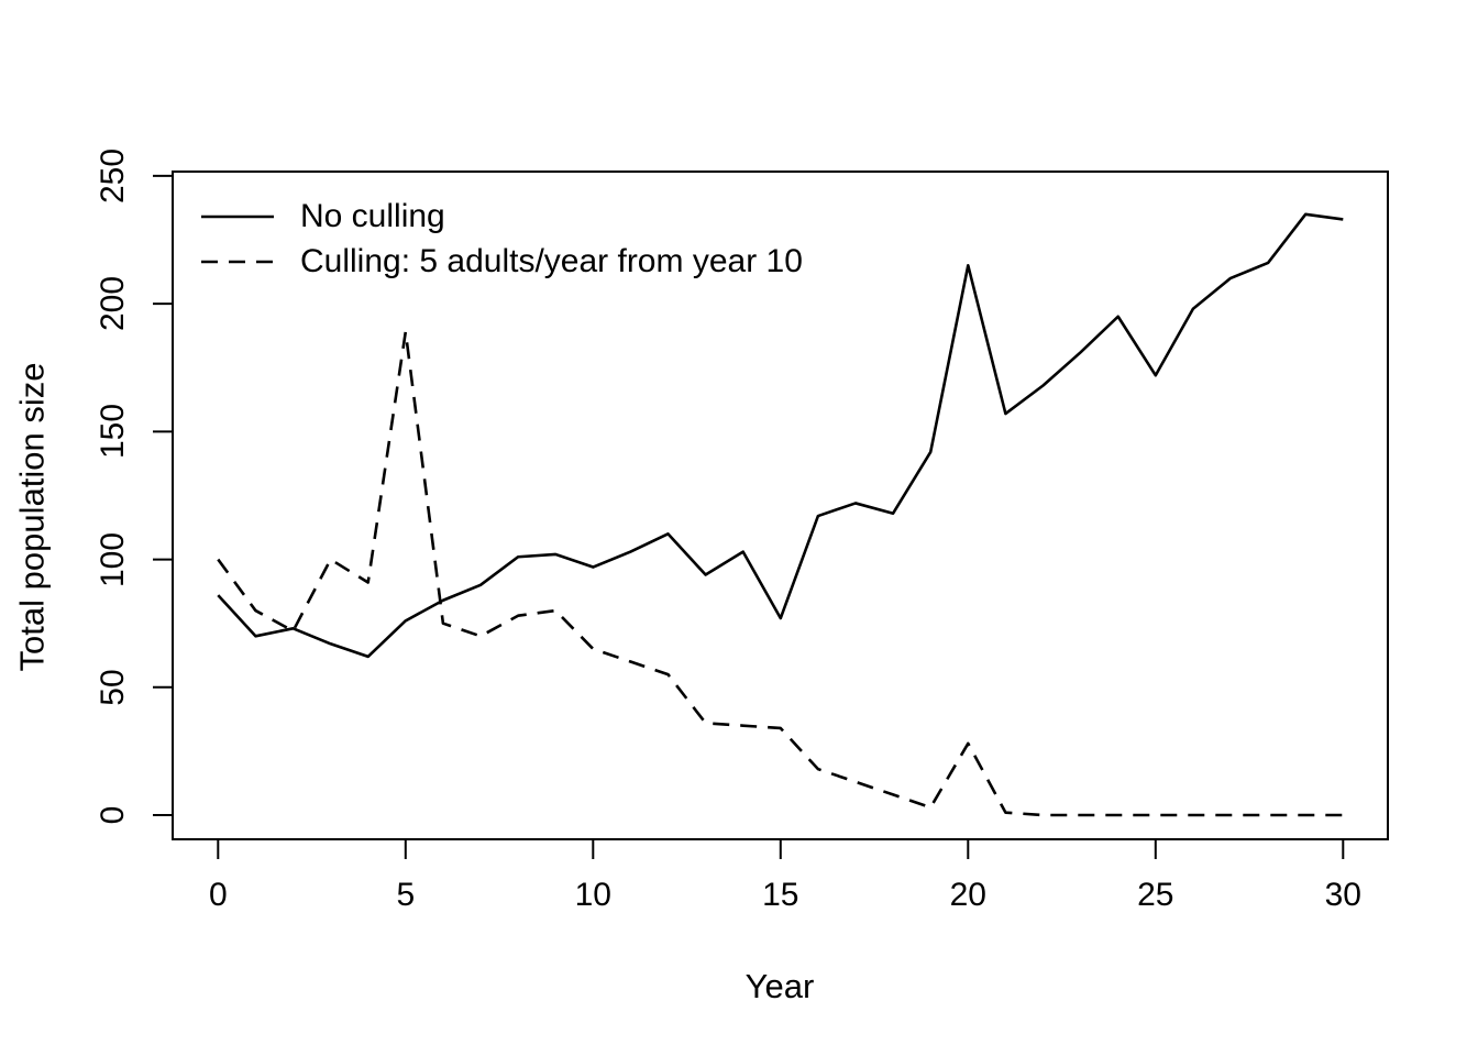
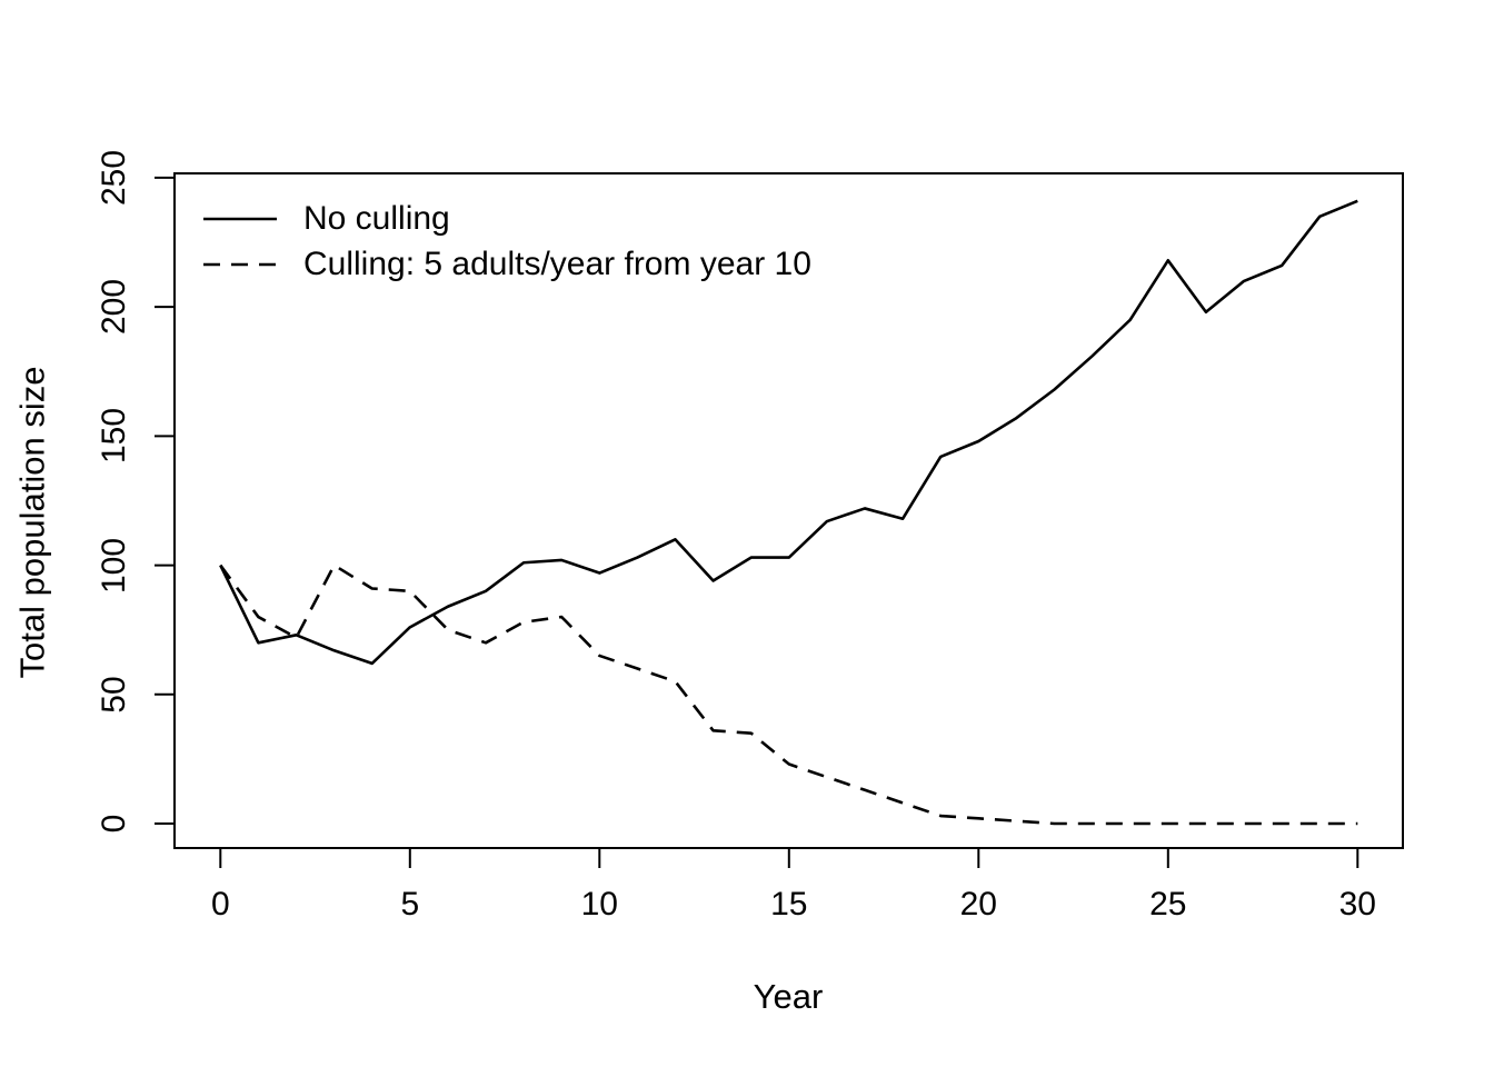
No culling/0: 86 -> 100
Culling: 5 adults/year from year 10/5: 189 -> 90
No culling/15: 77 -> 103
Culling: 5 adults/year from year 10/15: 34 -> 23
No culling/20: 215 -> 148
Culling: 5 adults/year from year 10/20: 28 -> 2
No culling/25: 172 -> 218
No culling/30: 233 -> 241
